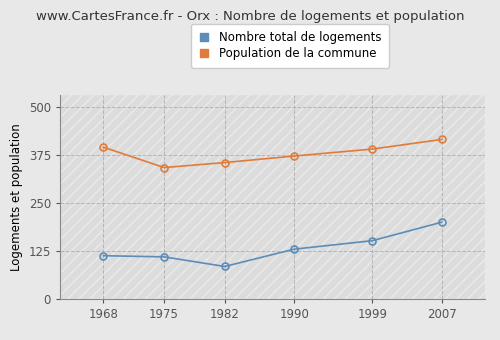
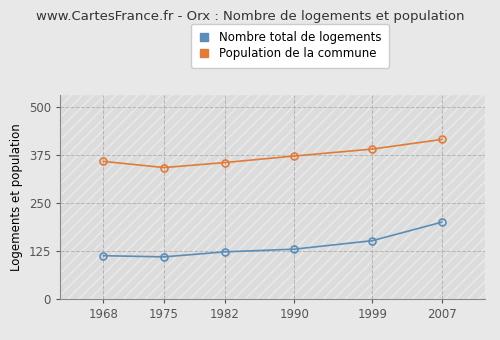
Population de la commune/1968: 395 -> 358
Nombre total de logements/1982: 85 -> 123
